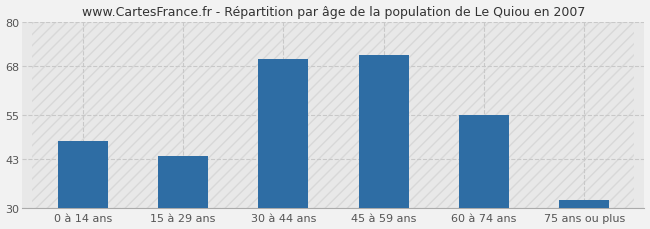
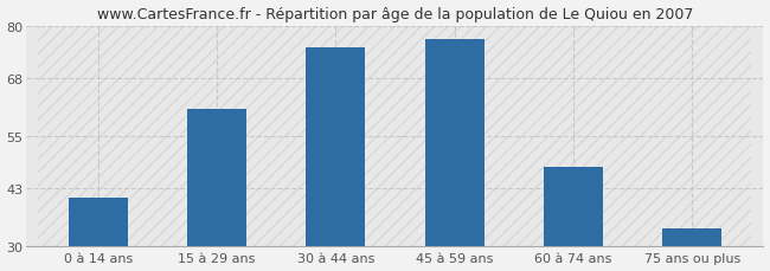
0 à 14 ans: 48 -> 41
15 à 29 ans: 44 -> 61
30 à 44 ans: 70 -> 75
45 à 59 ans: 71 -> 77
60 à 74 ans: 55 -> 48
75 ans ou plus: 32 -> 34
